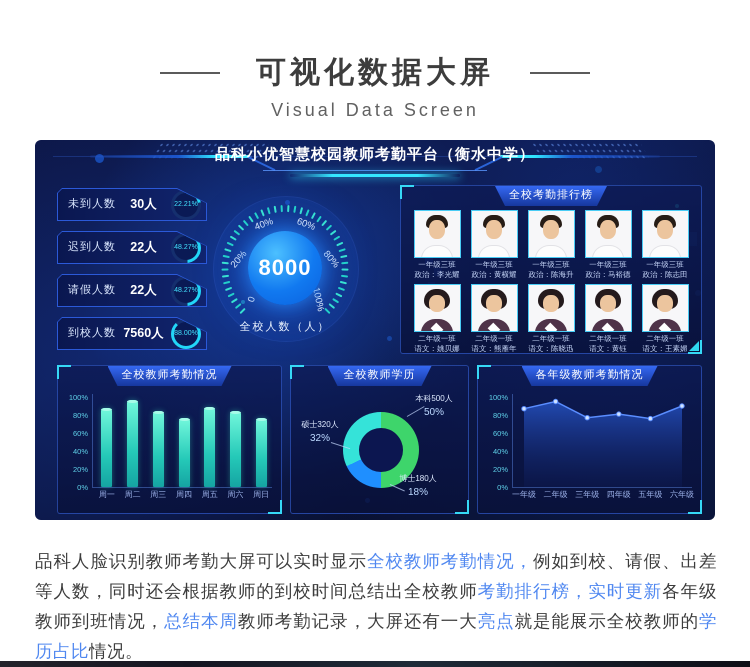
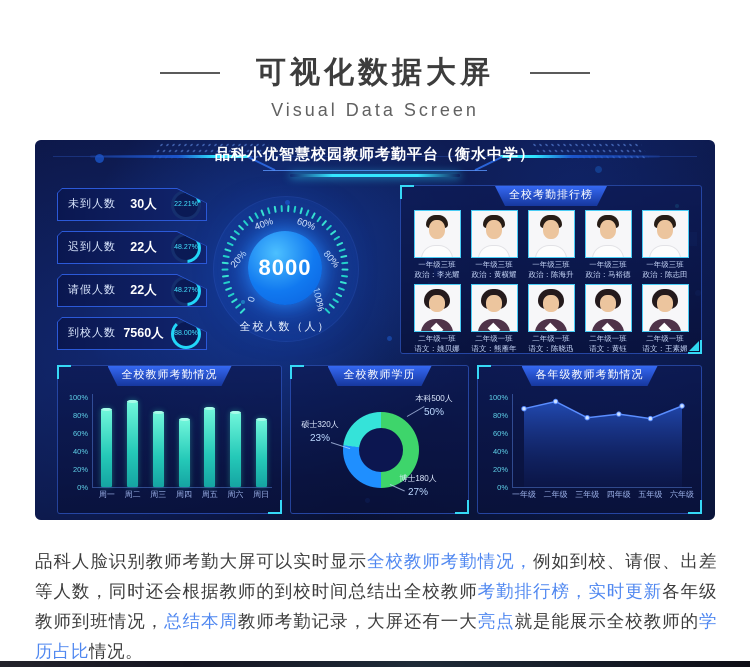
全校教师学历/博士180人: 18% -> 27%
全校教师学历/硕士320人: 32% -> 23%
